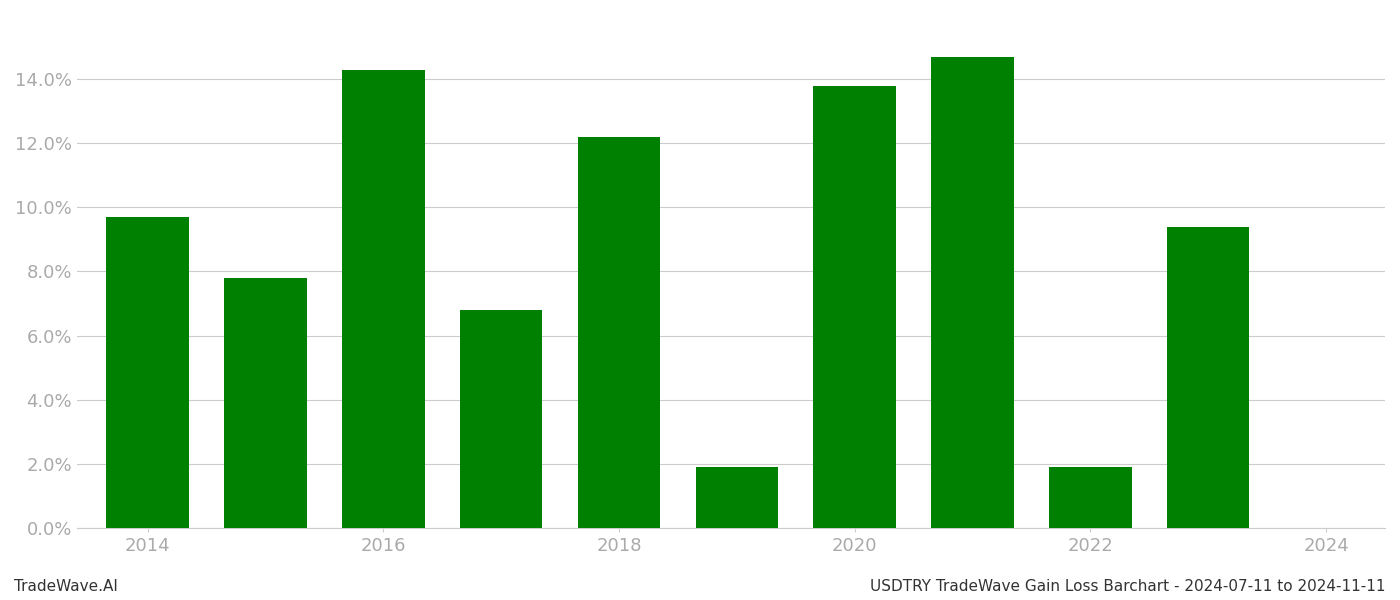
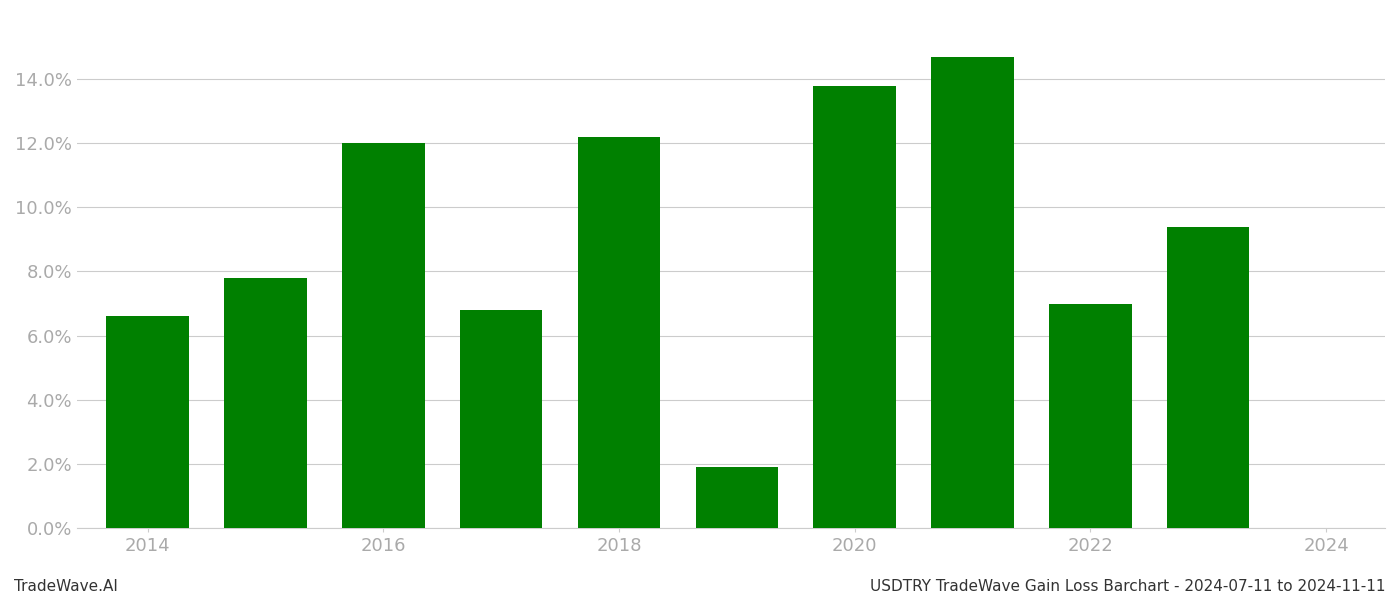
2014: 9.7% -> 6.6%
2016: 14.3% -> 12.0%
2022: 1.9% -> 7.0%
